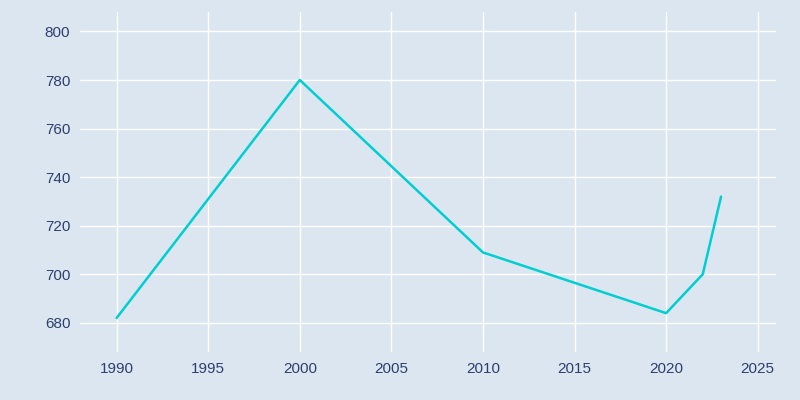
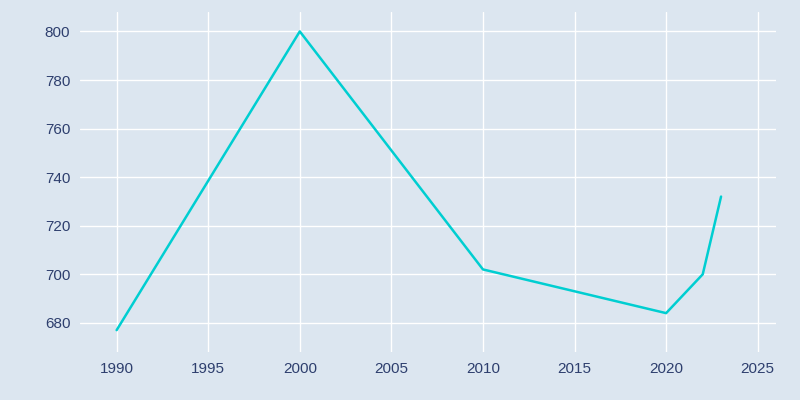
1990: 682 -> 677
2000: 780 -> 800
2010: 709 -> 702
